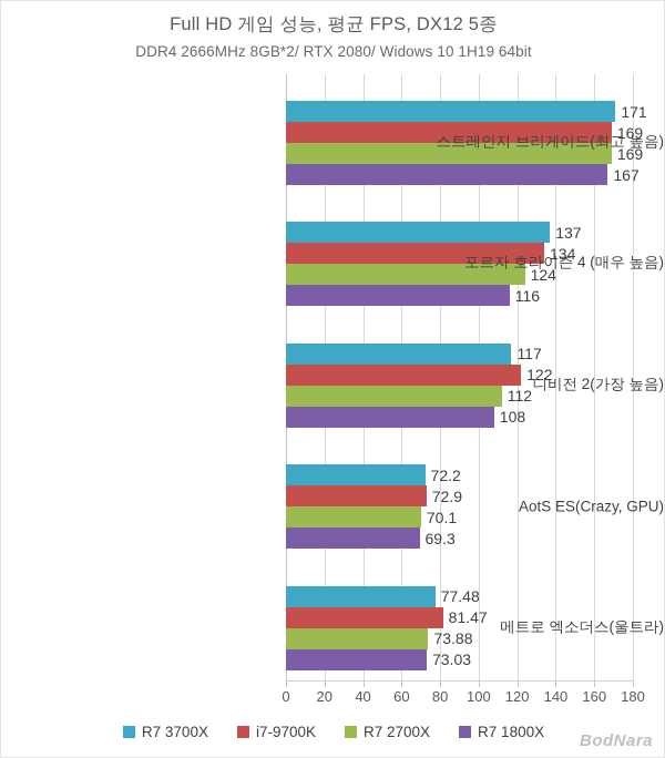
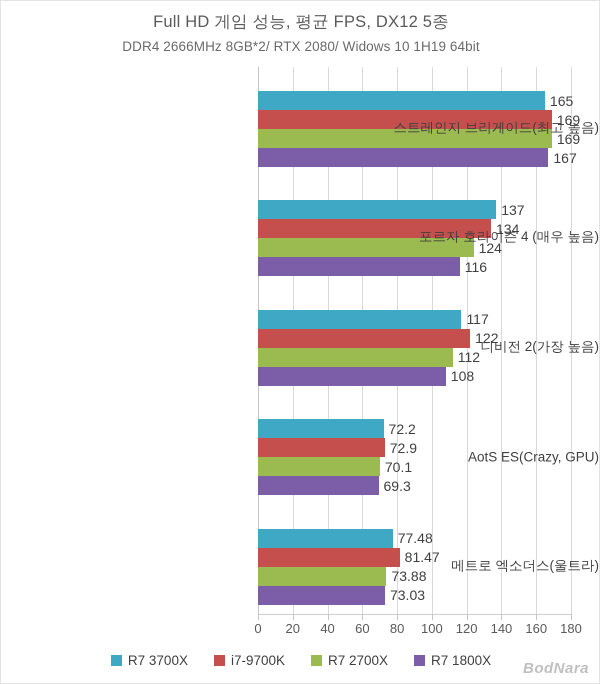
R7 3700X/스트레인지 브리게이드(최고 높음): 171 -> 165
